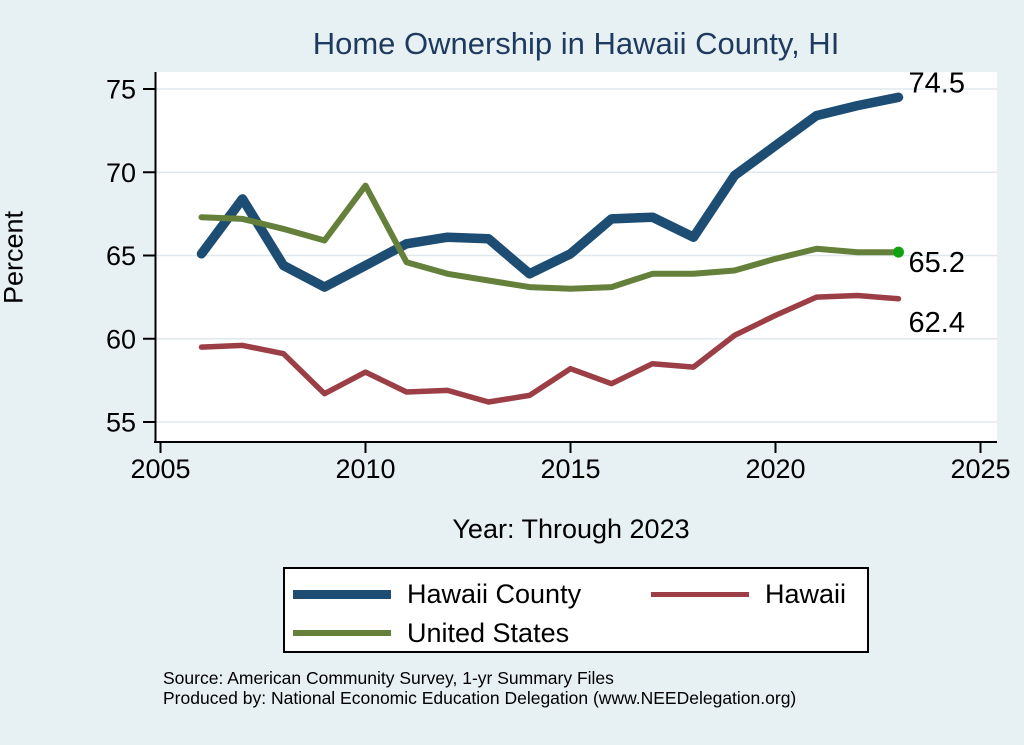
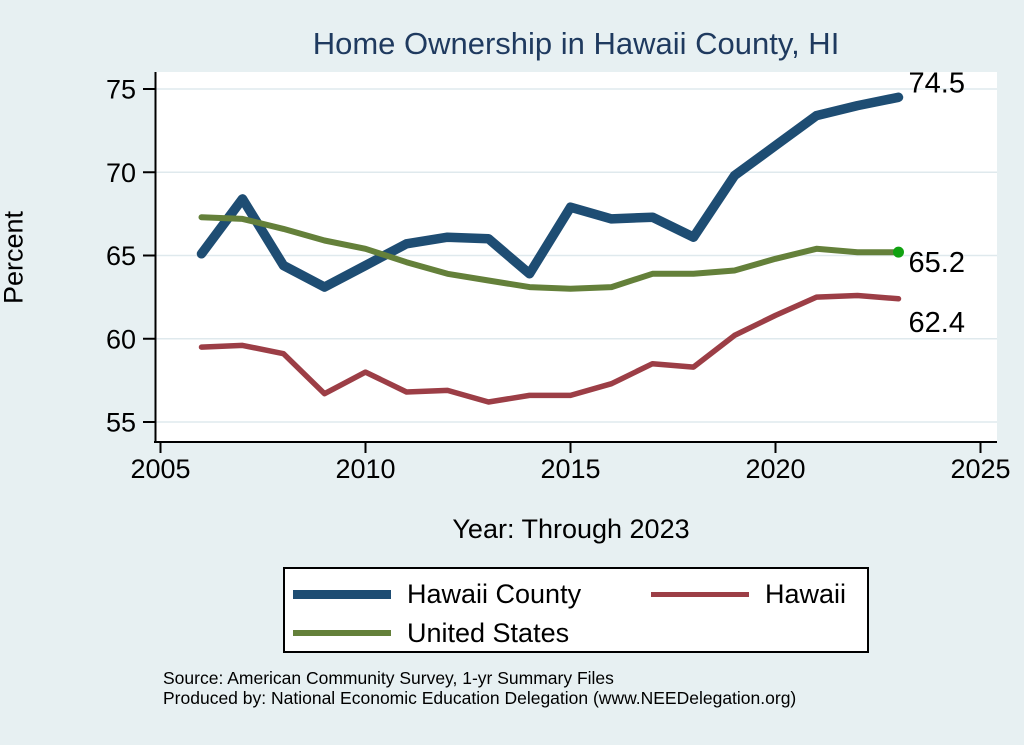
United States/2010: 69.2 -> 65.4
Hawaii County/2015: 65.1 -> 67.9
Hawaii/2015: 58.2 -> 56.6
